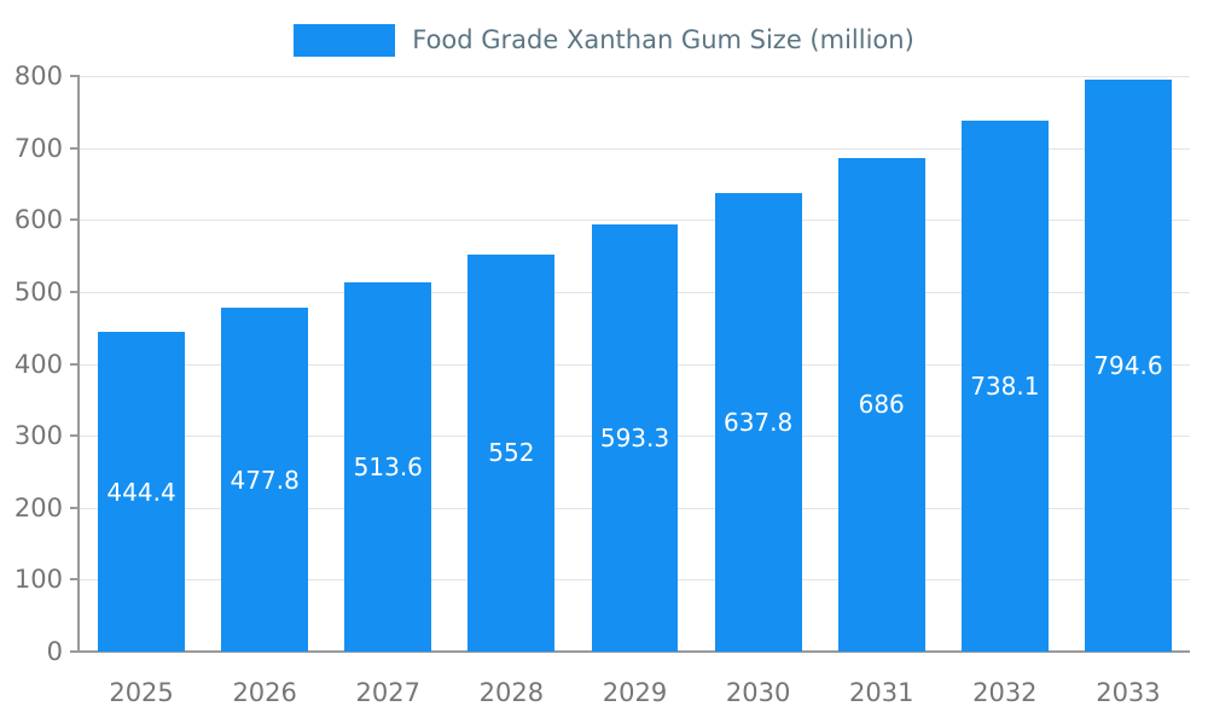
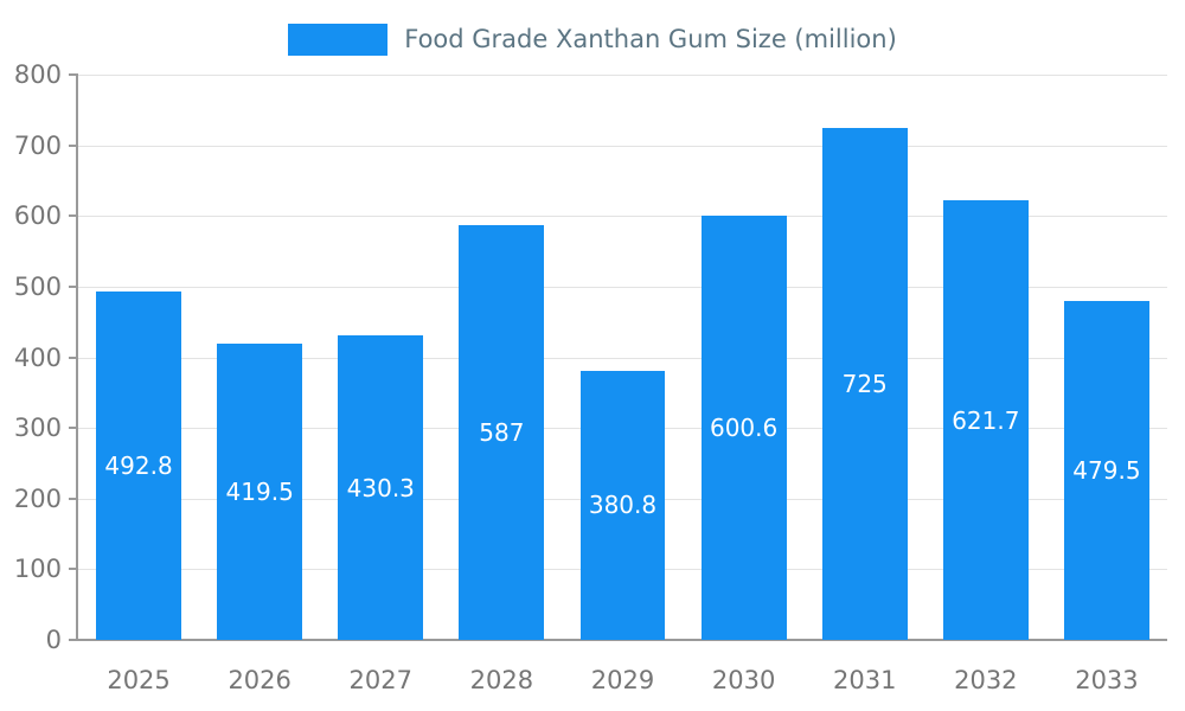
2025: 444.4 -> 492.8
2026: 477.8 -> 419.5
2027: 513.6 -> 430.3
2028: 552 -> 587
2029: 593.3 -> 380.8
2030: 637.8 -> 600.6
2031: 686 -> 725
2032: 738.1 -> 621.7
2033: 794.6 -> 479.5
